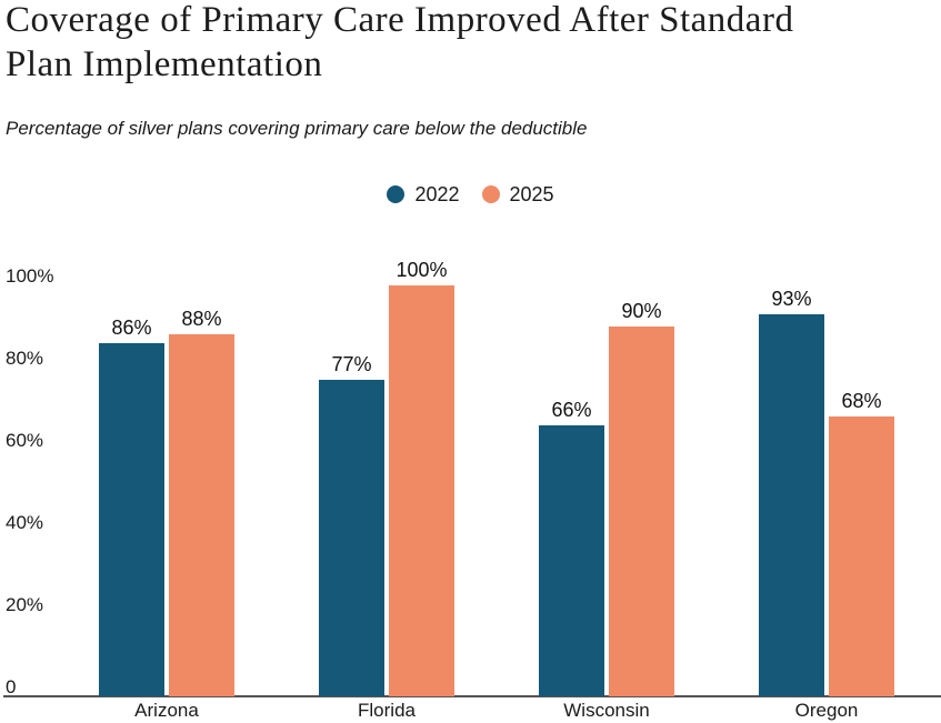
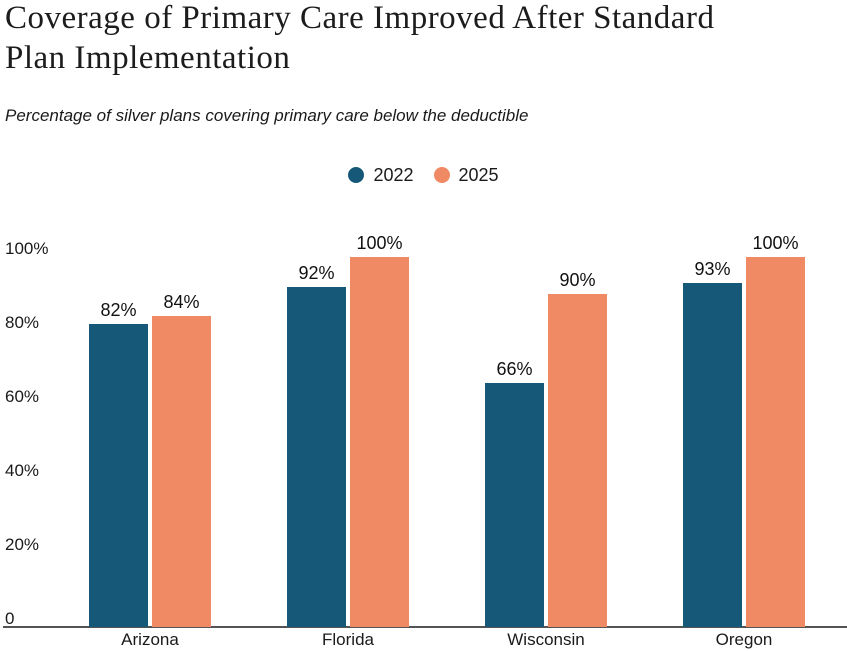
2022/Arizona: 86% -> 82%
2025/Arizona: 88% -> 84%
2022/Florida: 77% -> 92%
2025/Oregon: 68% -> 100%
